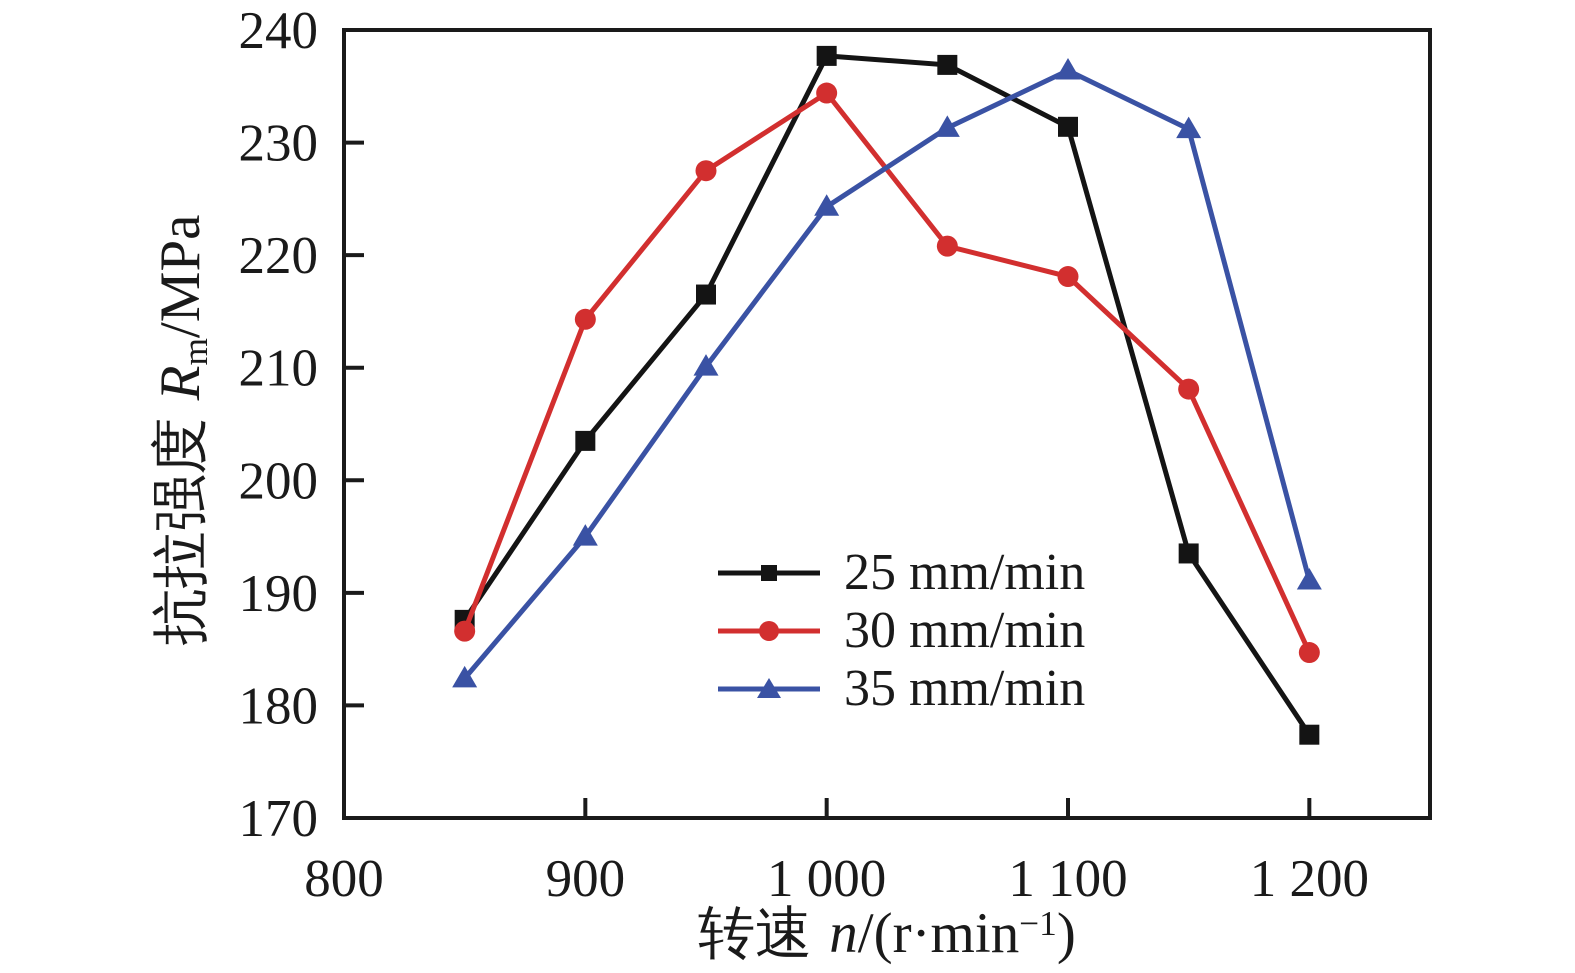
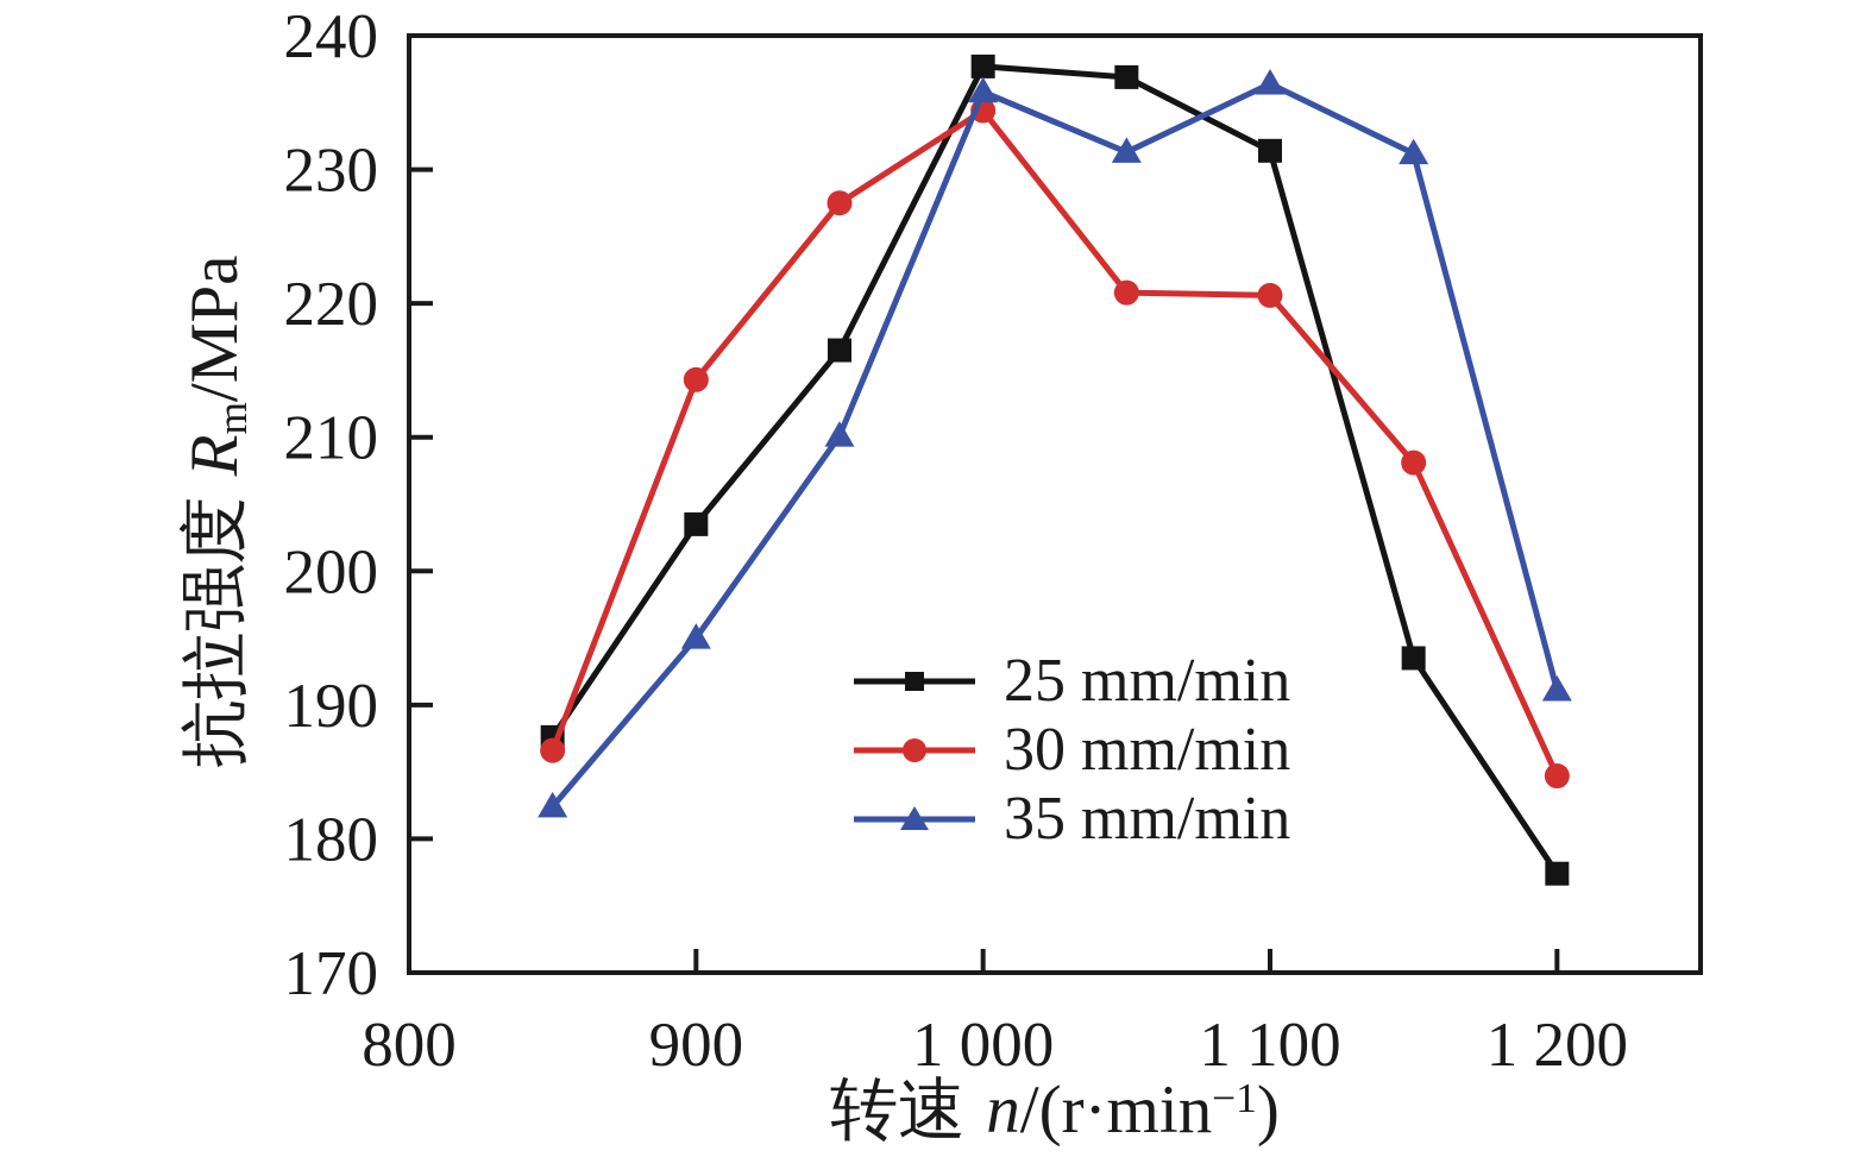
35 mm/min/1000: 224.3 -> 235.8
30 mm/min/1100: 218.1 -> 220.6
